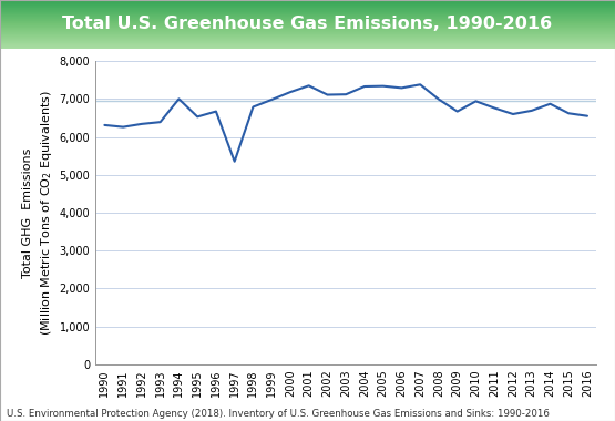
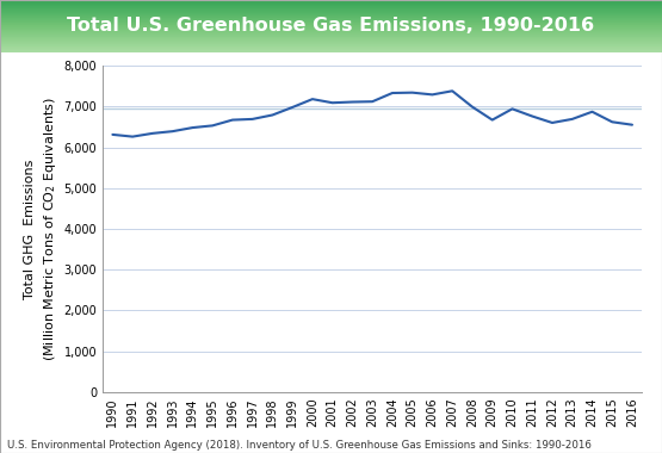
1994: 7,000 -> 6,480
1997: 5,350 -> 6,690
2001: 7,350 -> 7,090
